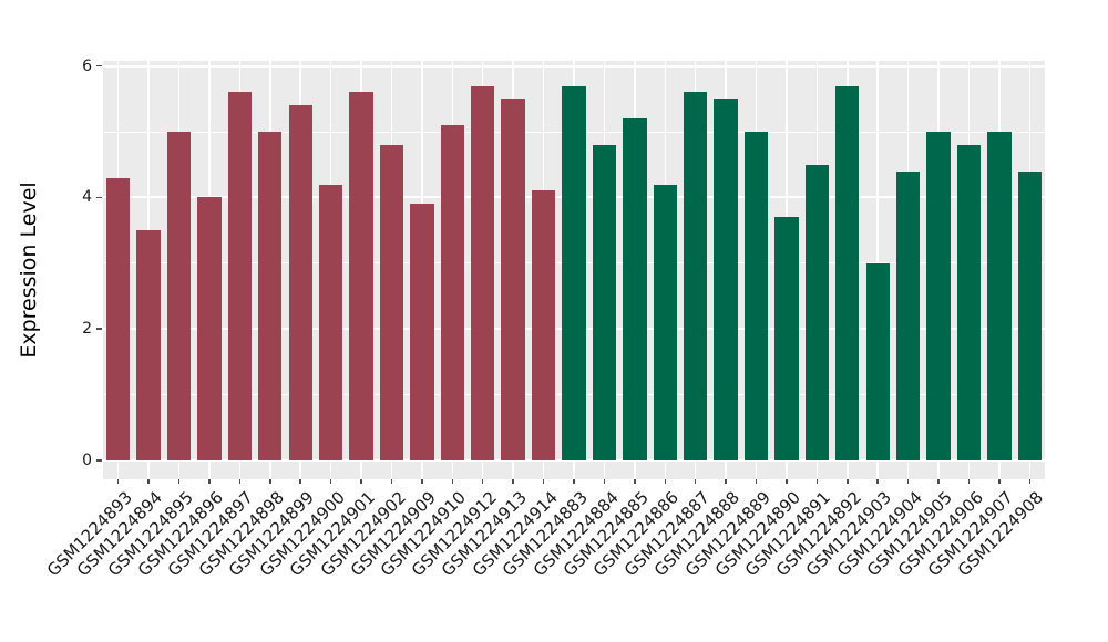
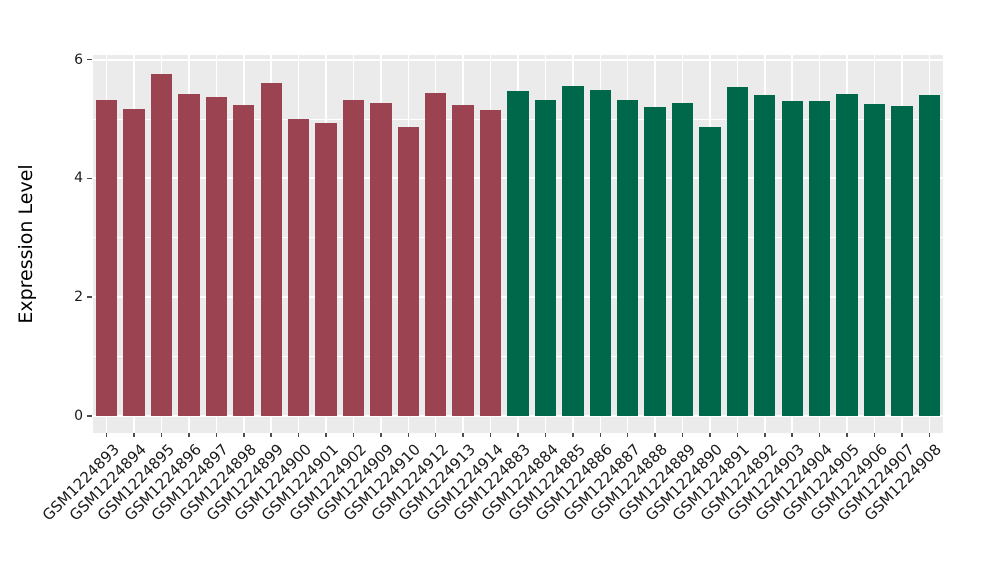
GSM1224893: 4.3 -> 5.3
GSM1224894: 3.5 -> 5.2
GSM1224895: 5.0 -> 5.8
GSM1224896: 4.0 -> 5.4
GSM1224897: 5.6 -> 5.4
GSM1224898: 5.0 -> 5.2
GSM1224899: 5.4 -> 5.6
GSM1224900: 4.2 -> 5.0
GSM1224901: 5.6 -> 4.9
GSM1224902: 4.8 -> 5.3
GSM1224909: 3.9 -> 5.3
GSM1224910: 5.1 -> 4.9
GSM1224912: 5.7 -> 5.4
GSM1224913: 5.5 -> 5.2
GSM1224914: 4.1 -> 5.2
GSM1224883: 5.7 -> 5.5
GSM1224884: 4.8 -> 5.3
GSM1224885: 5.2 -> 5.5
GSM1224886: 4.2 -> 5.5
GSM1224887: 5.6 -> 5.3
GSM1224888: 5.5 -> 5.2
GSM1224889: 5.0 -> 5.3
GSM1224890: 3.7 -> 4.9
GSM1224891: 4.5 -> 5.5
GSM1224892: 5.7 -> 5.4
GSM1224903: 3.0 -> 5.3
GSM1224904: 4.4 -> 5.3
GSM1224905: 5.0 -> 5.4
GSM1224906: 4.8 -> 5.3
GSM1224907: 5.0 -> 5.2
GSM1224908: 4.4 -> 5.4
